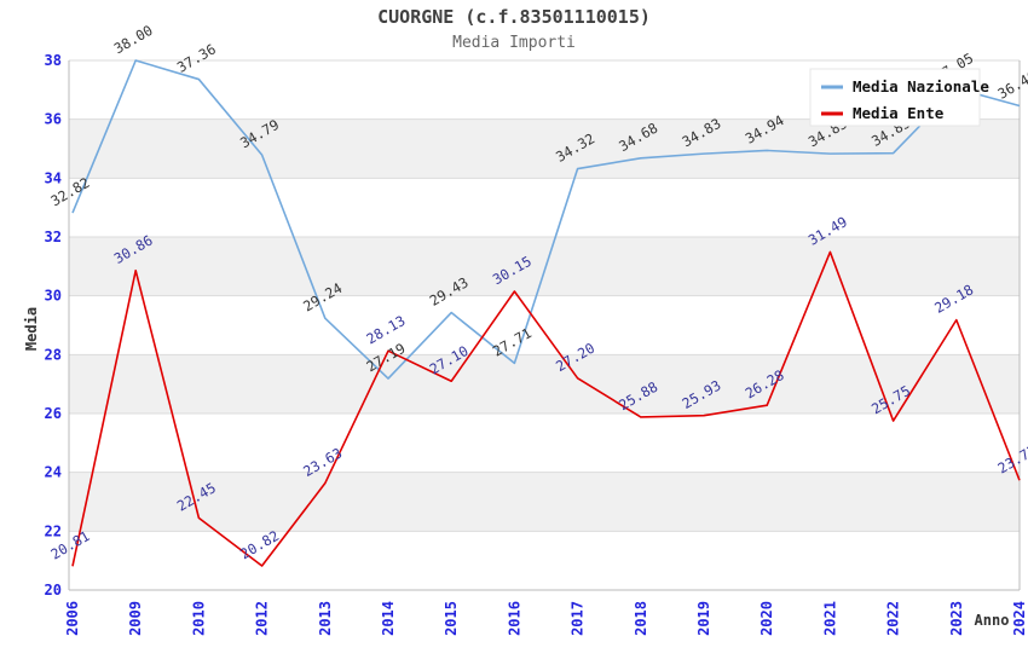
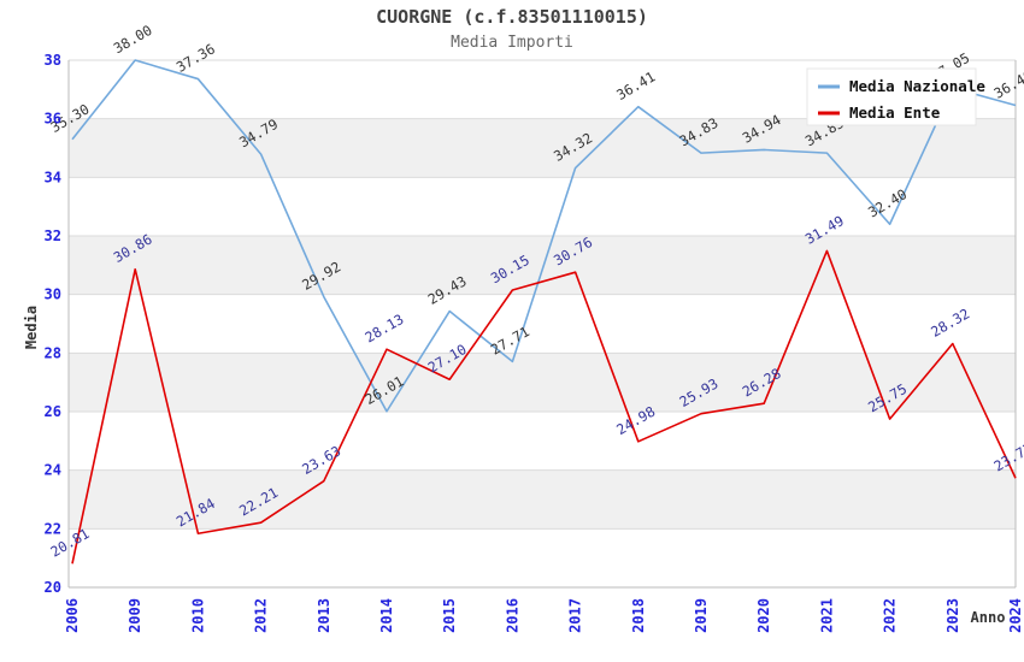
Media Nazionale/2006: 32.82 -> 35.30
Media Ente/2010: 22.45 -> 21.84
Media Ente/2012: 20.82 -> 22.21
Media Nazionale/2013: 29.24 -> 29.92
Media Nazionale/2014: 27.19 -> 26.01
Media Ente/2017: 27.20 -> 30.76
Media Nazionale/2018: 34.68 -> 36.41
Media Ente/2018: 25.88 -> 24.98
Media Nazionale/2022: 34.85 -> 32.40
Media Ente/2023: 29.18 -> 28.32
